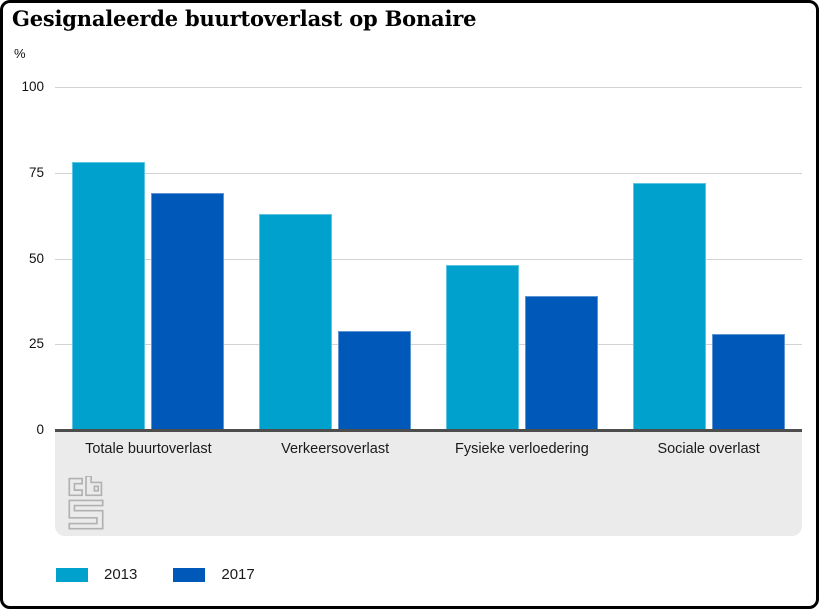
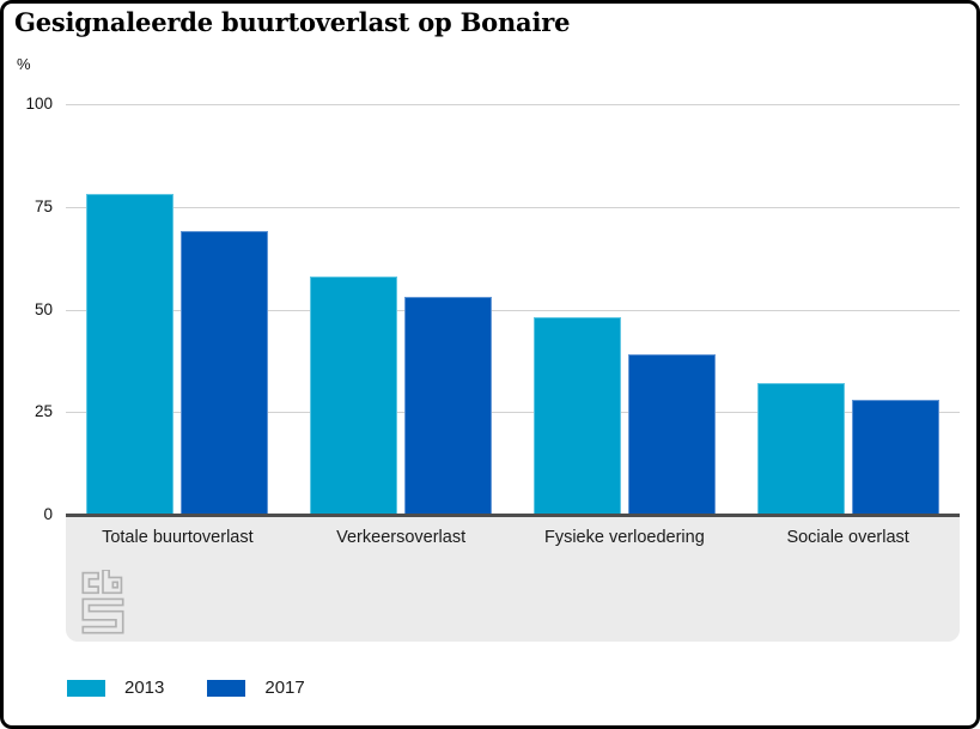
2013/Verkeersoverlast: 63 -> 58
2017/Verkeersoverlast: 29 -> 53
2013/Sociale overlast: 72 -> 32
